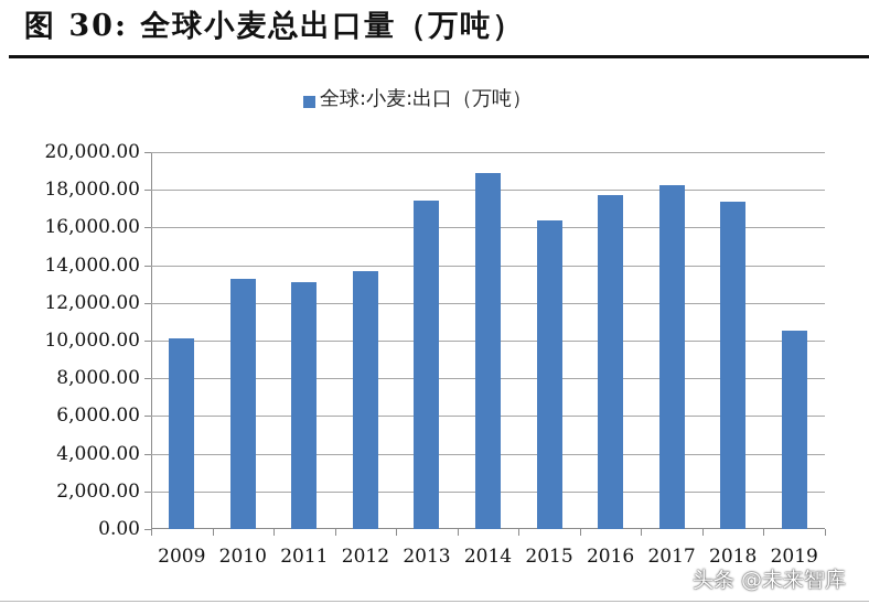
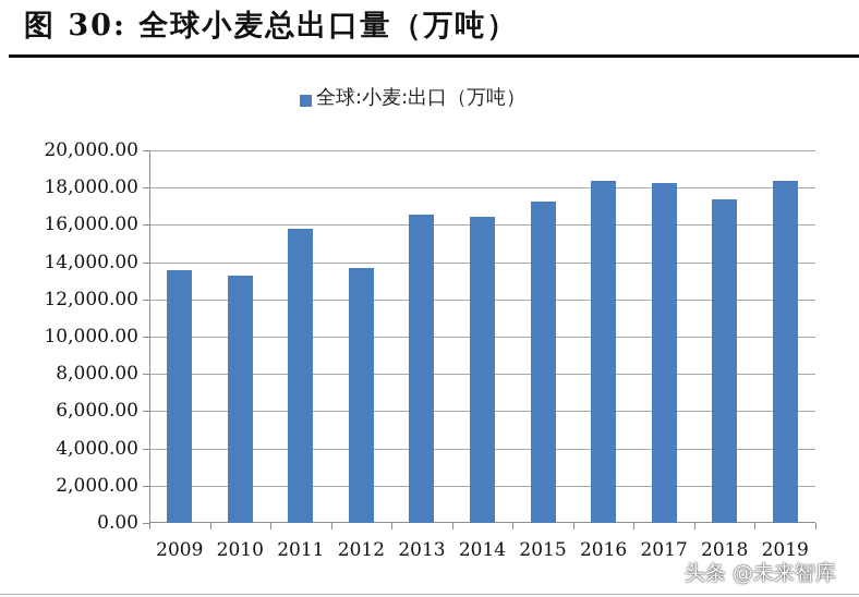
2009: 10100 -> 13600
2011: 13100 -> 15800
2013: 17400 -> 16600
2014: 18900 -> 16400
2015: 16400 -> 17200
2016: 17700 -> 18400
2019: 10500 -> 18400
